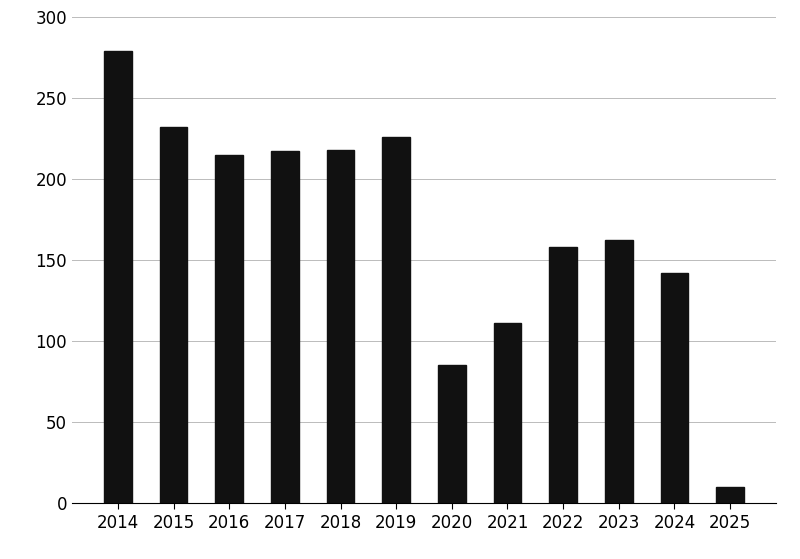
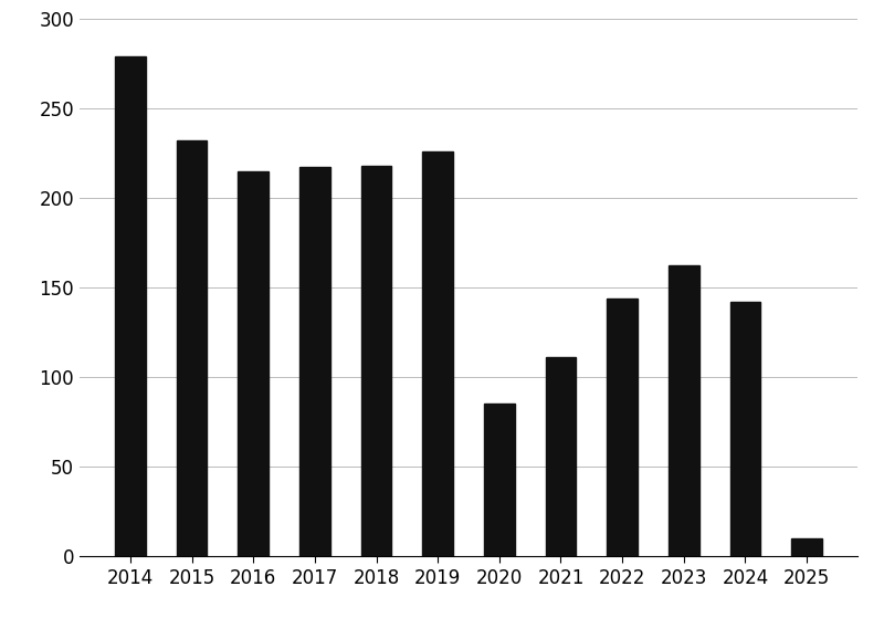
2022: 158 -> 144
